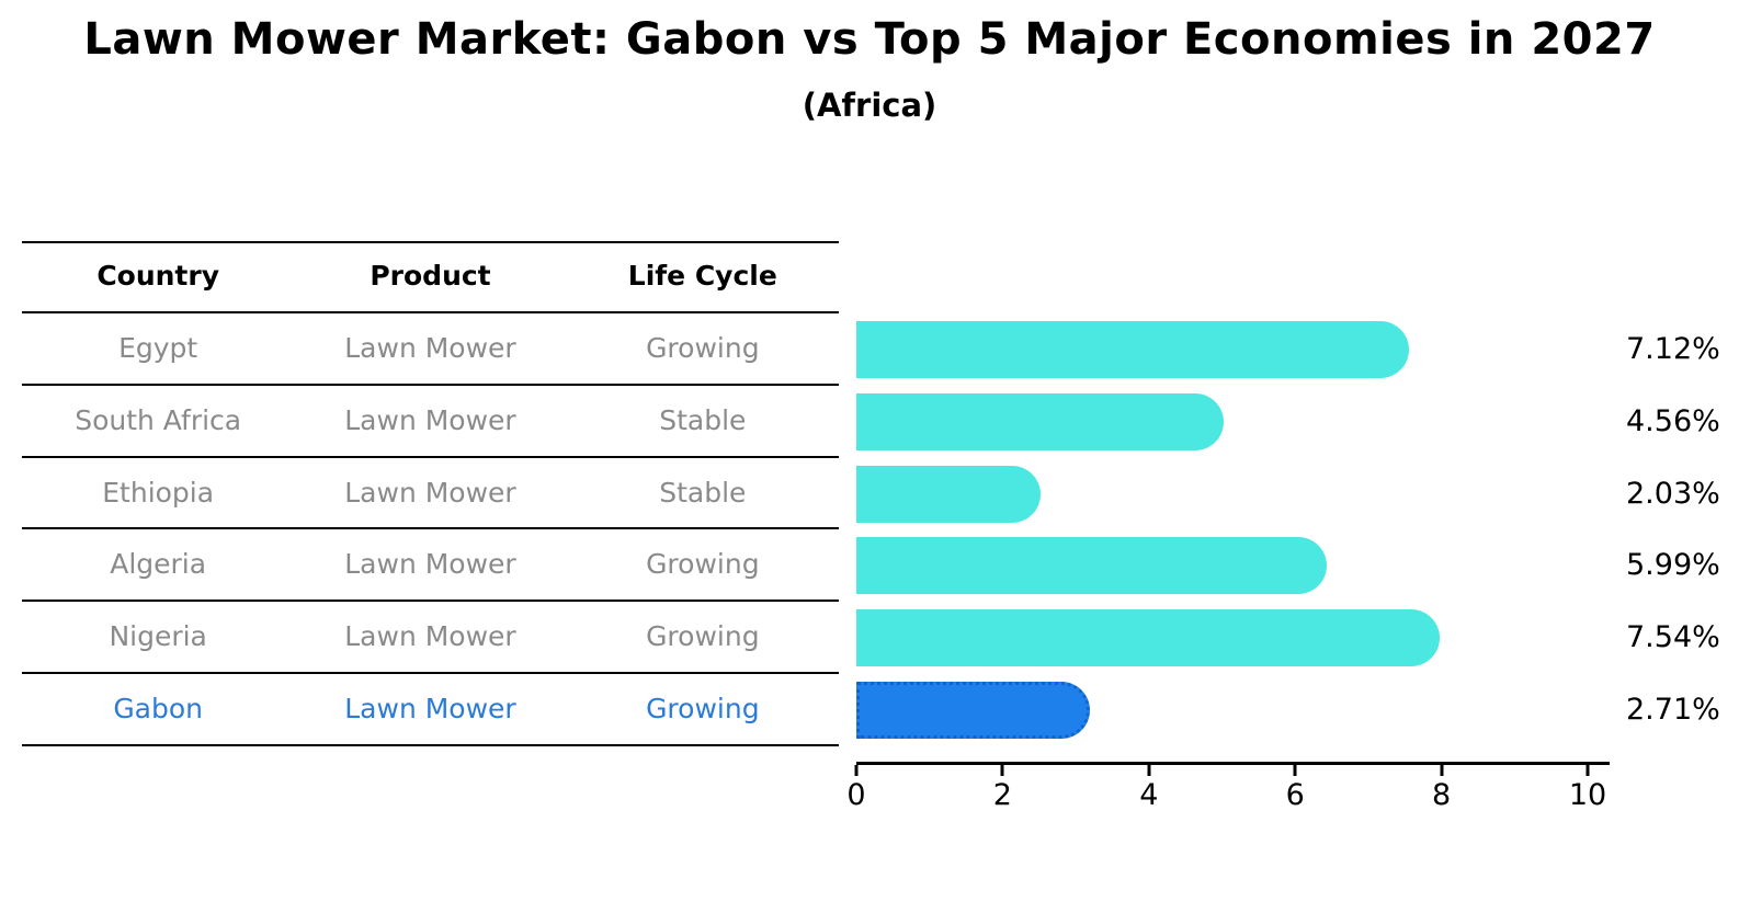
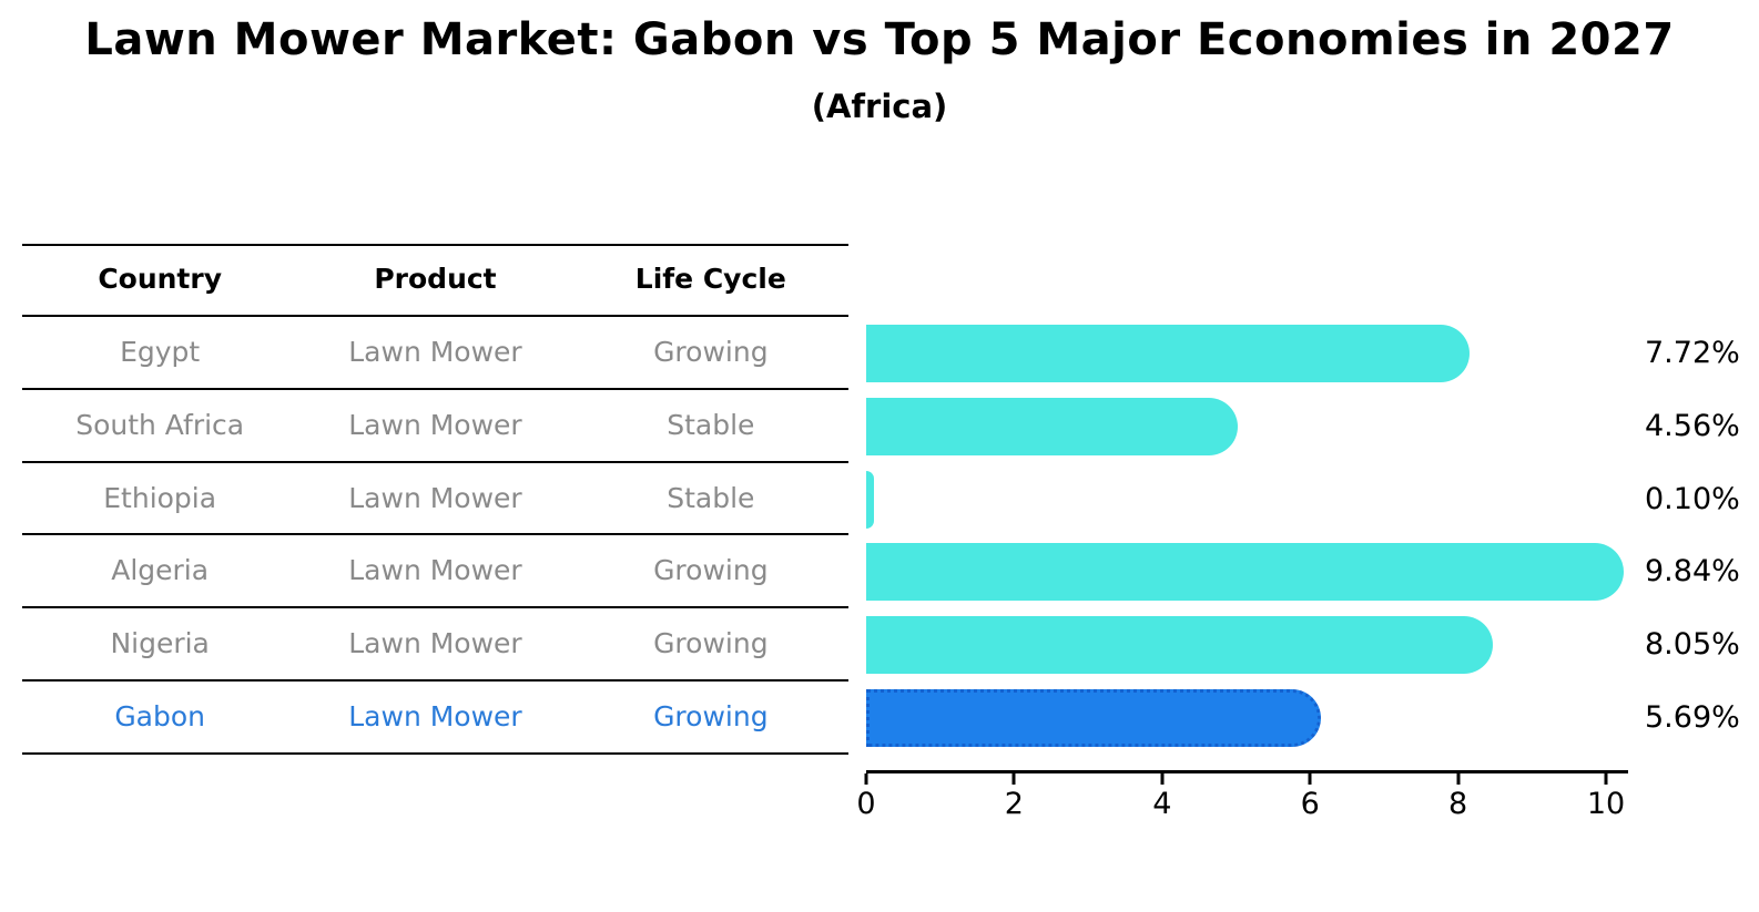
Egypt: 7.12% -> 7.72%
Ethiopia: 2.03% -> 0.10%
Algeria: 5.99% -> 9.84%
Nigeria: 7.54% -> 8.05%
Gabon: 2.71% -> 5.69%
